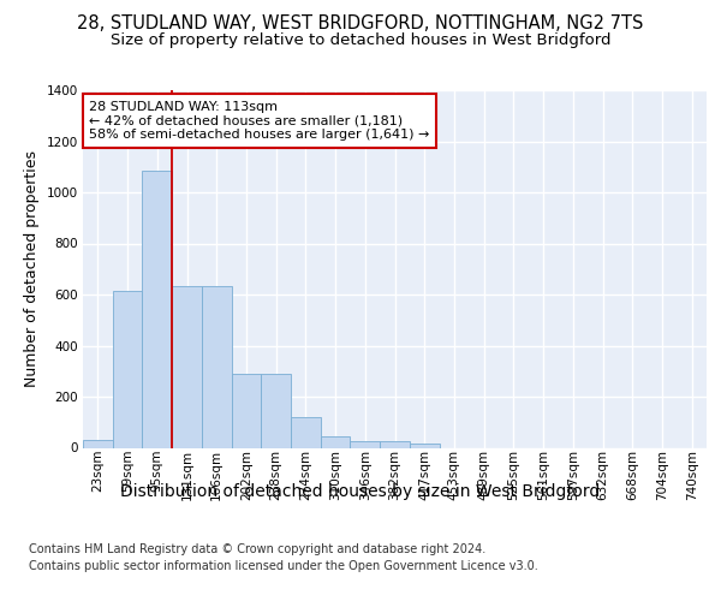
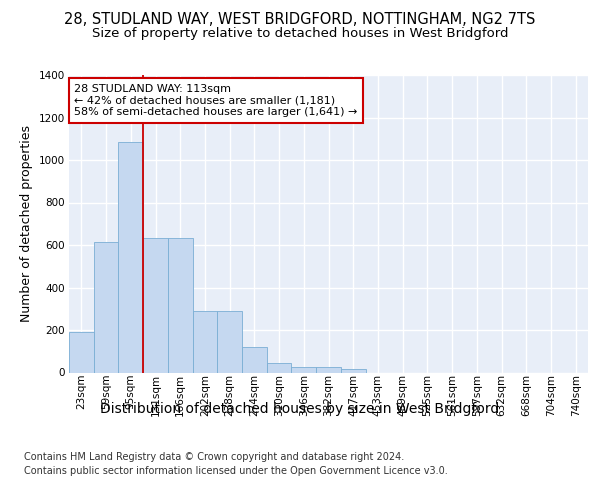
23sqm: 30 -> 190
